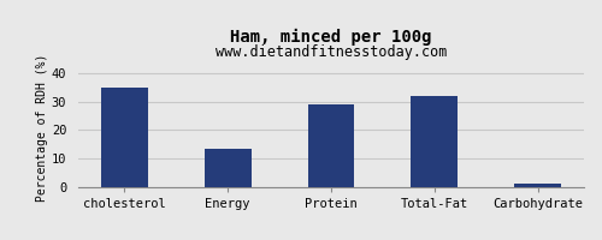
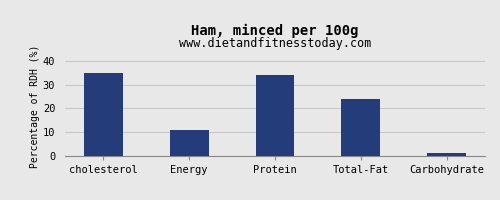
Energy: 13.5 -> 11.0
Protein: 29.0 -> 34.0
Total-Fat: 32.0 -> 24.0
